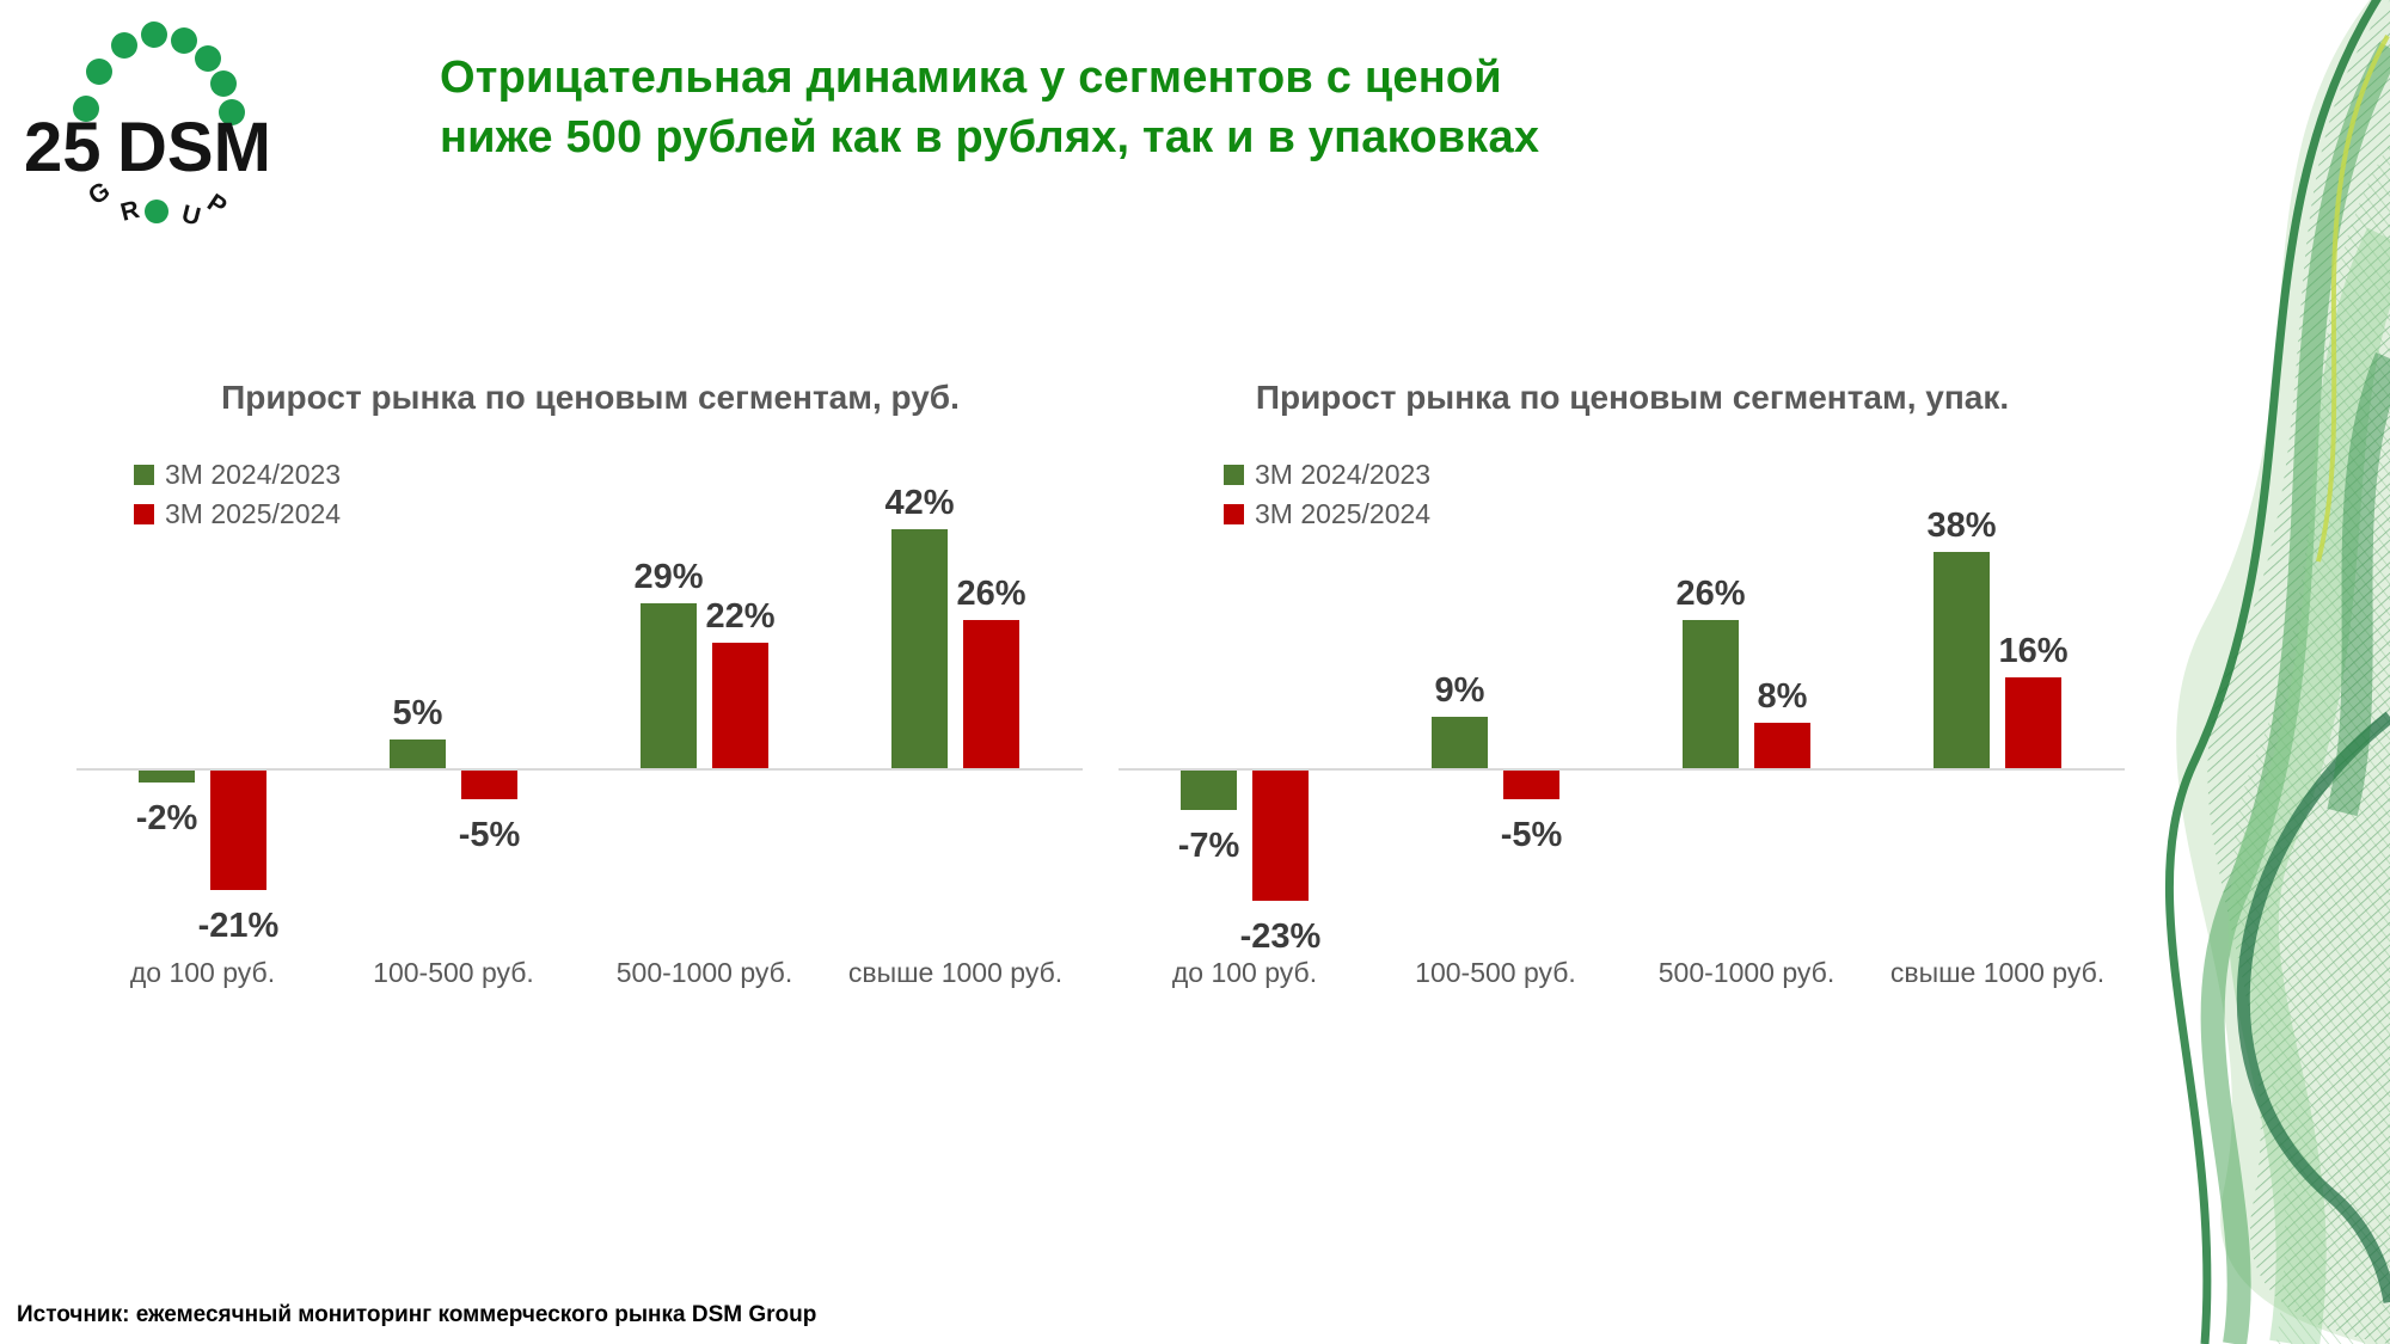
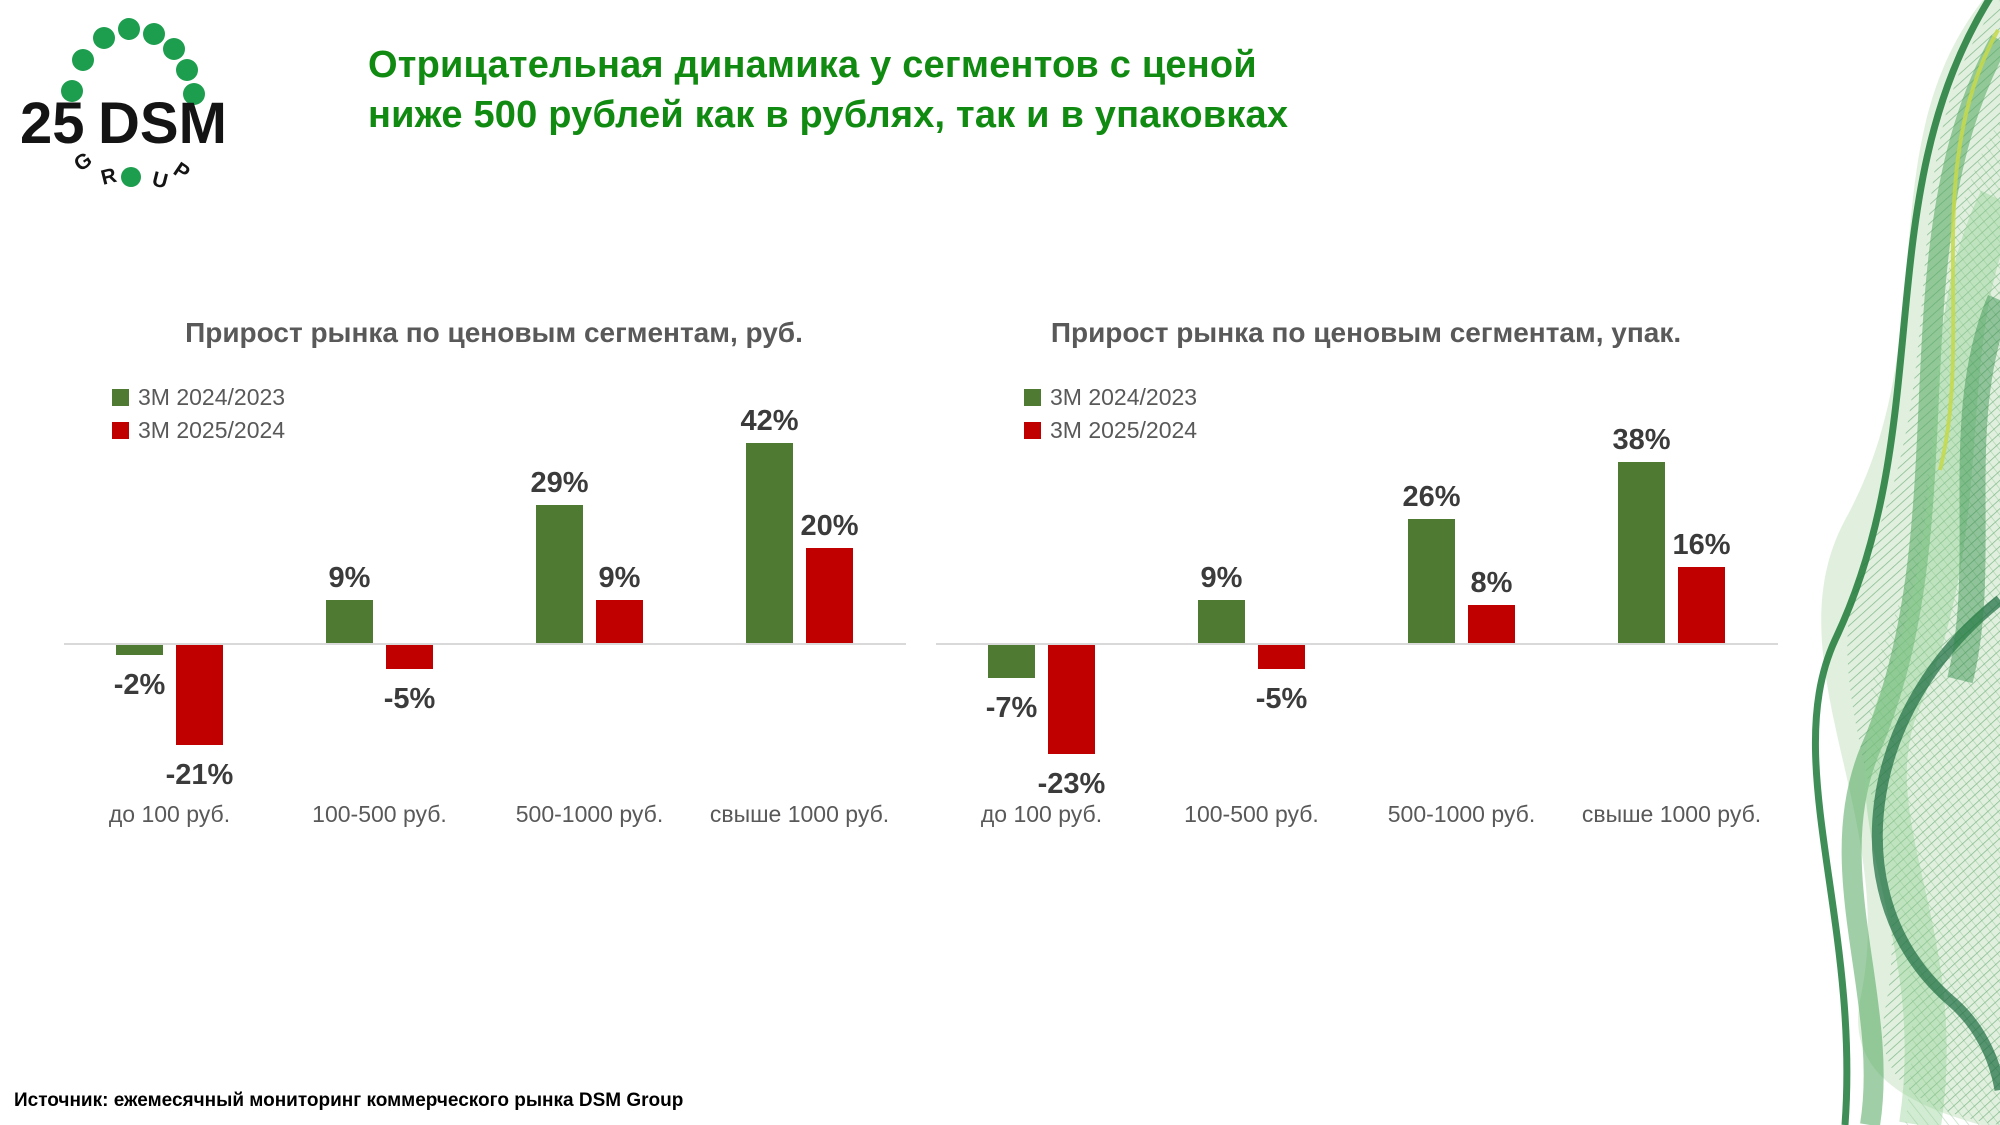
Прирост рынка по ценовым сегментам, руб./3М 2024/2023/100-500 руб.: 5% -> 9%
Прирост рынка по ценовым сегментам, руб./3М 2025/2024/500-1000 руб.: 22% -> 9%
Прирост рынка по ценовым сегментам, руб./3М 2025/2024/свыше 1000 руб.: 26% -> 20%
